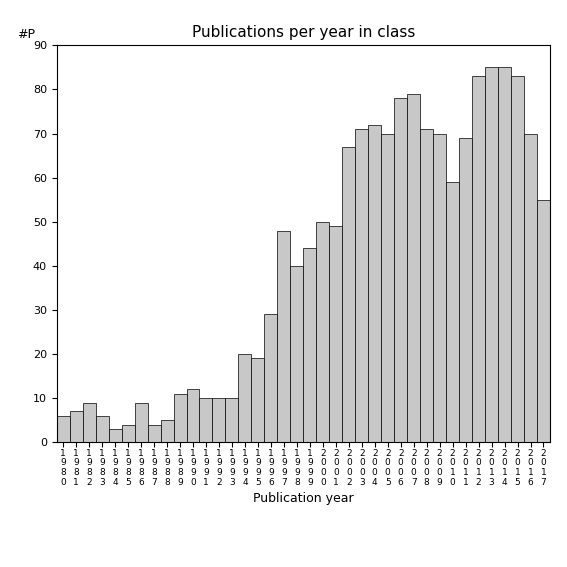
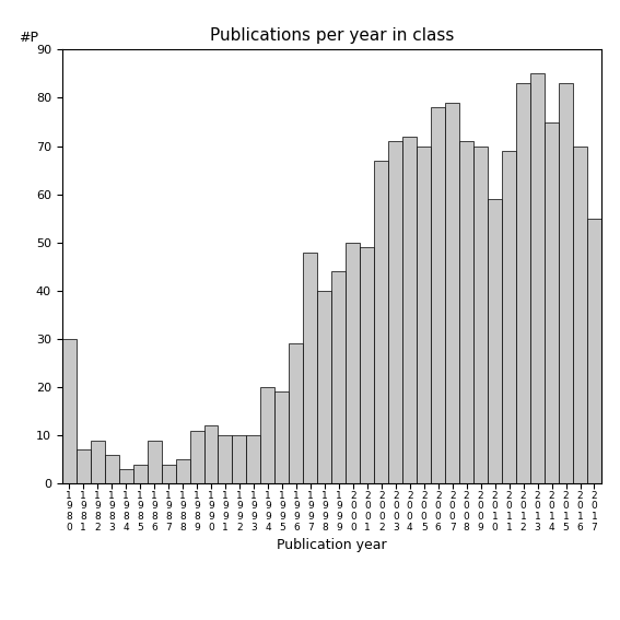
1 9 8 0: 6 -> 30
2 0 1 4: 85 -> 75
